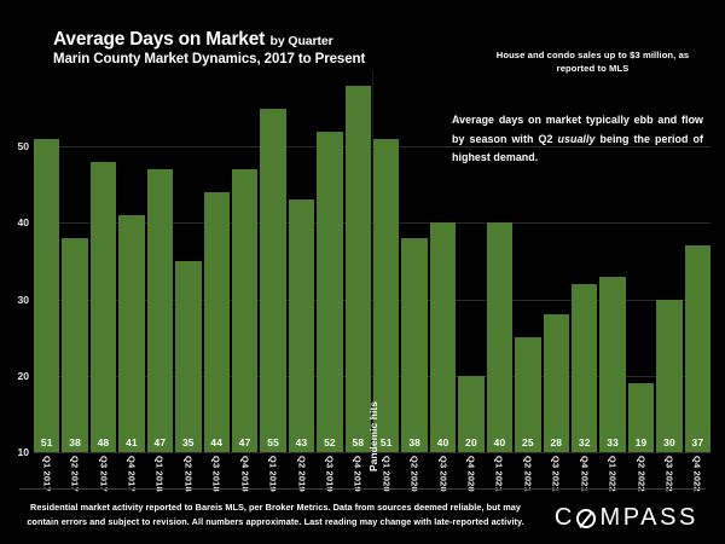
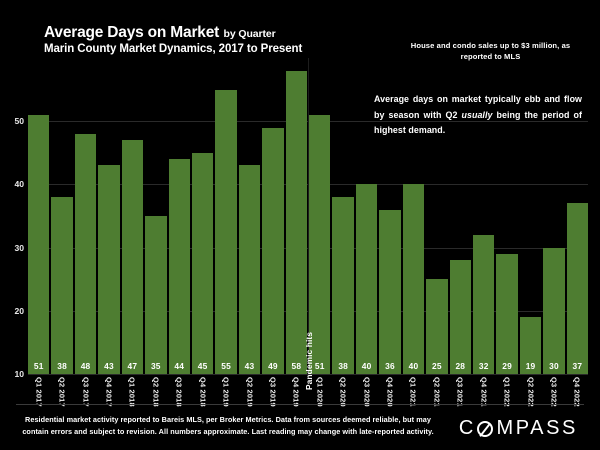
Q4 2017: 41 -> 43
Q4 2018: 47 -> 45
Q3 2019: 52 -> 49
Q4 2020: 20 -> 36
Q1 2022: 33 -> 29
